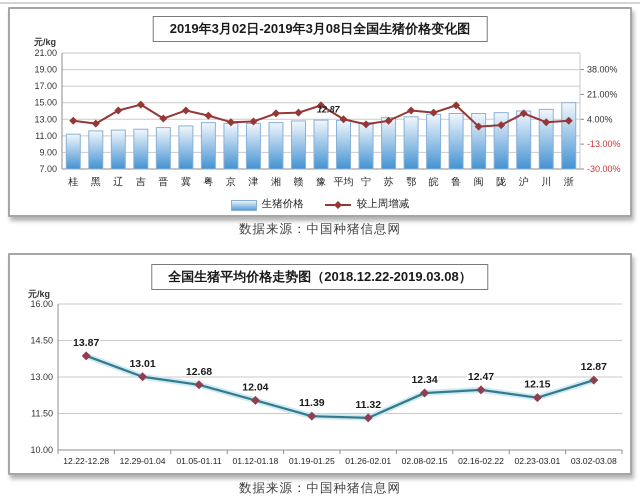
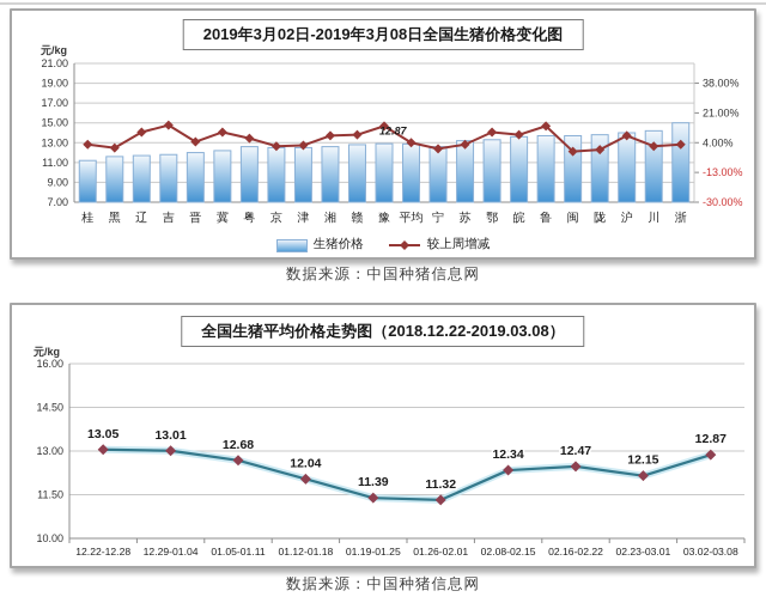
全国生猪平均价格走势图（2018.12.22-2019.03.08）/12.22-12.28: 13.87 -> 13.05
